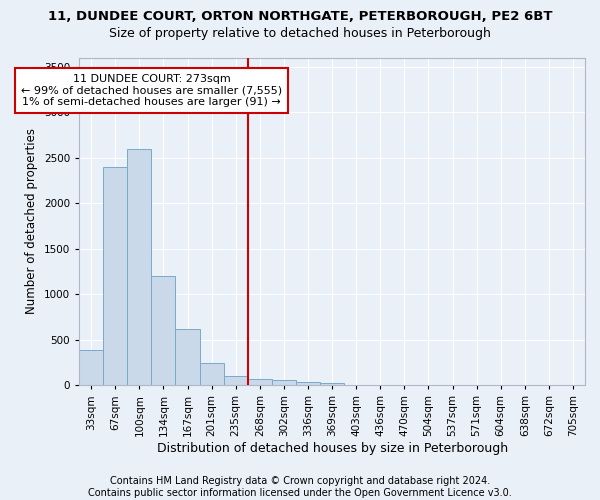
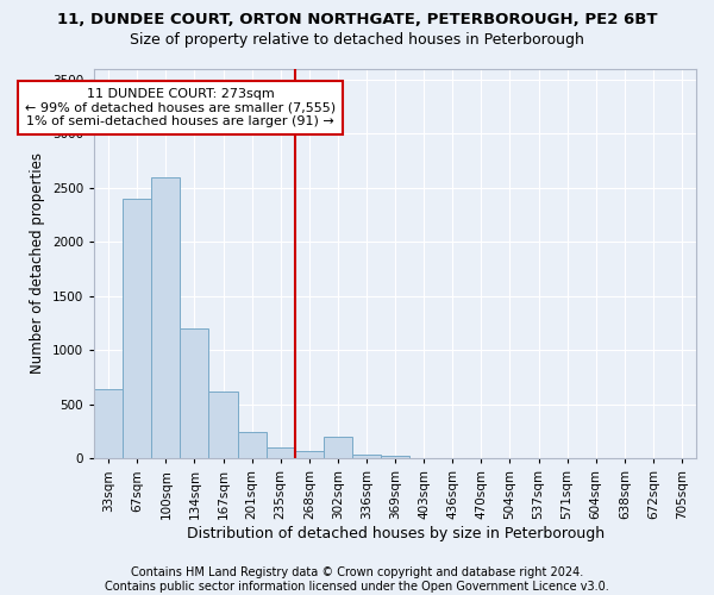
33sqm: 390 -> 640
302sqm: 60 -> 200
